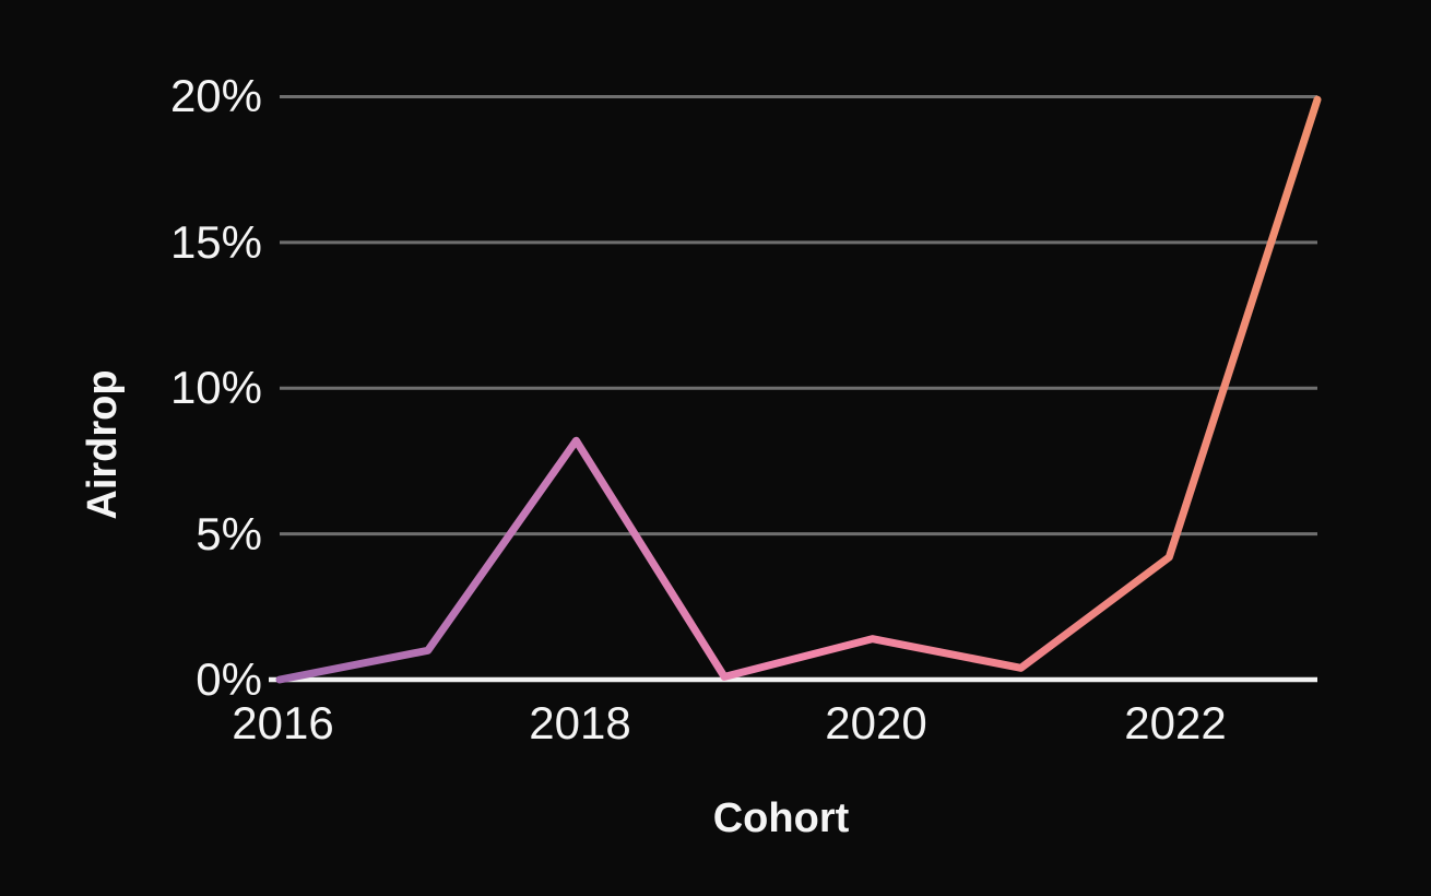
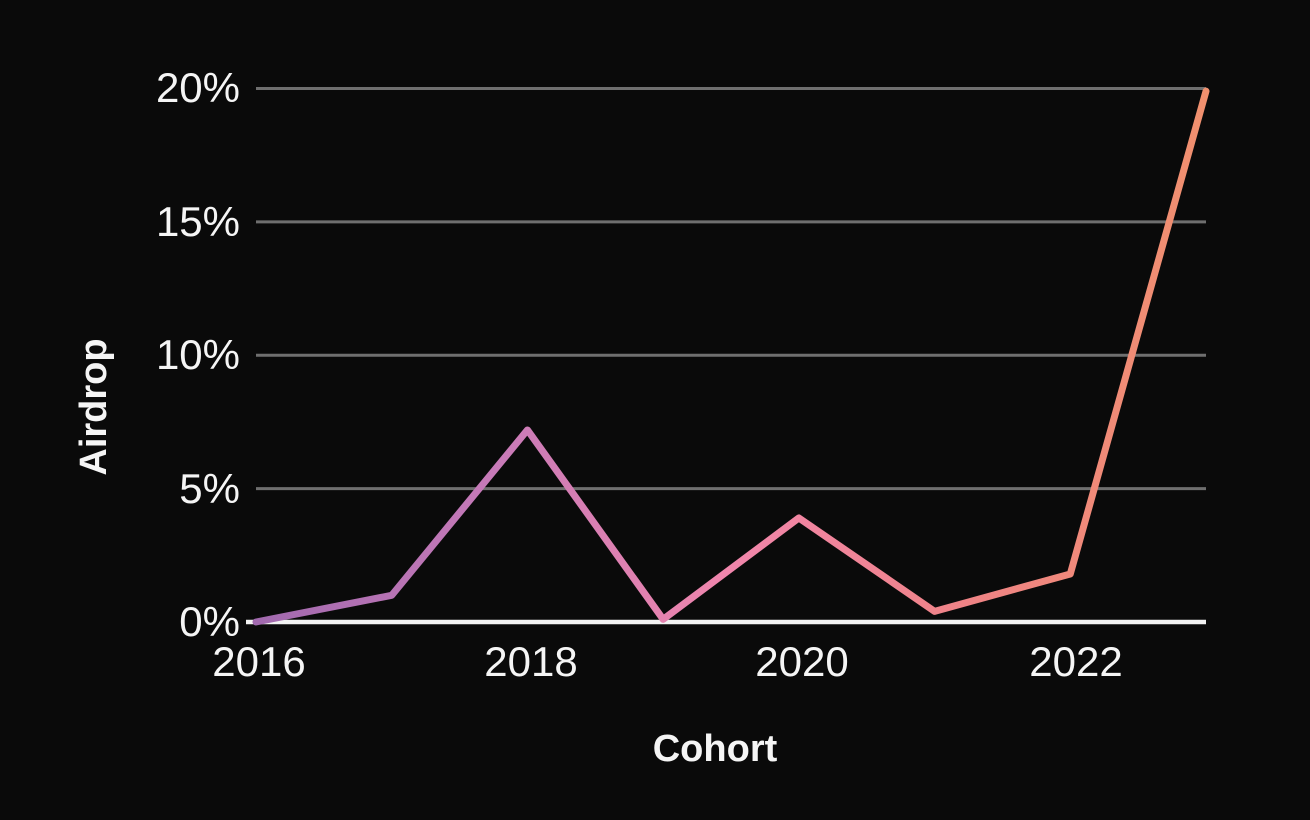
2018: 8.2% -> 7.2%
2020: 1.4% -> 3.9%
2022: 4.2% -> 1.8%
